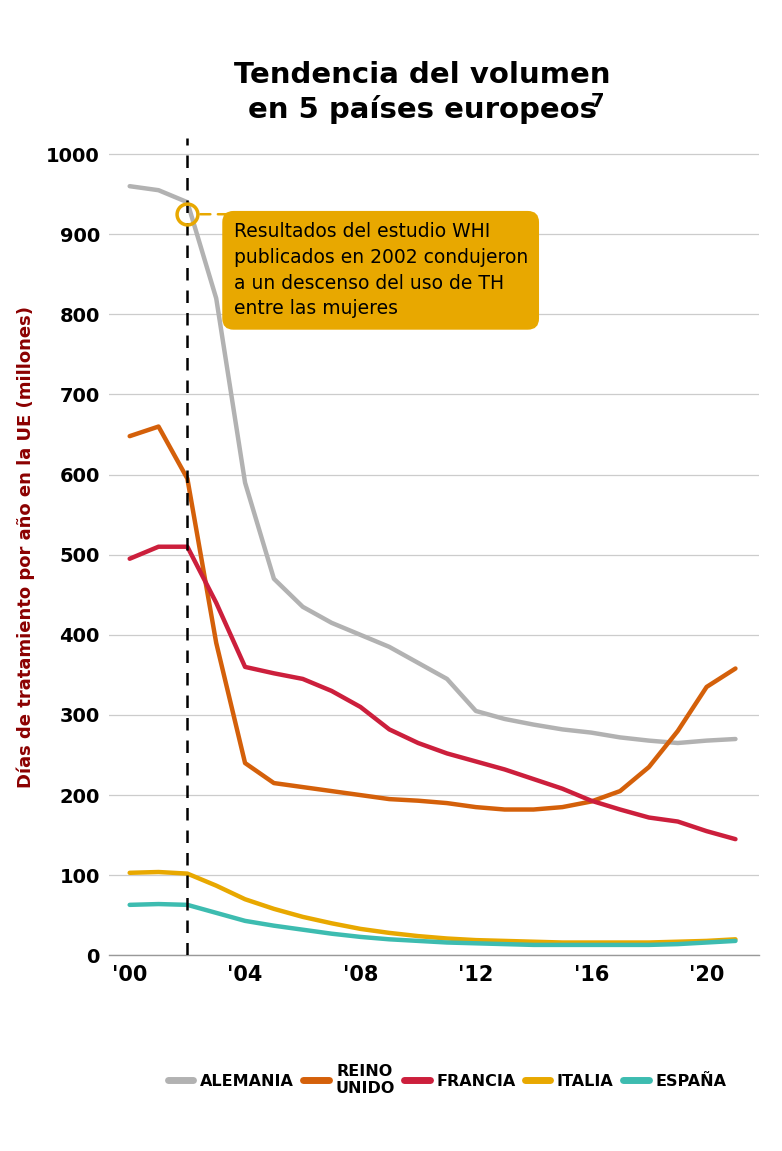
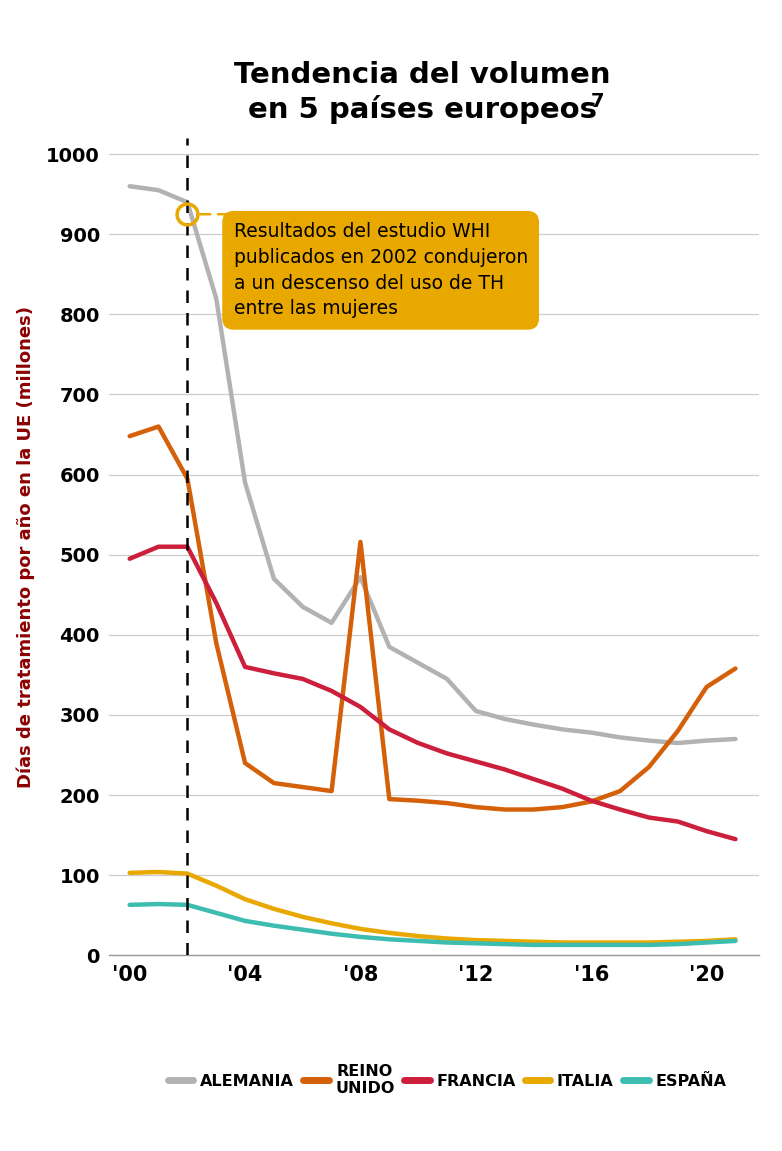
ALEMANIA/'08: 400 -> 472
REINO UNIDO/'08: 200 -> 516
